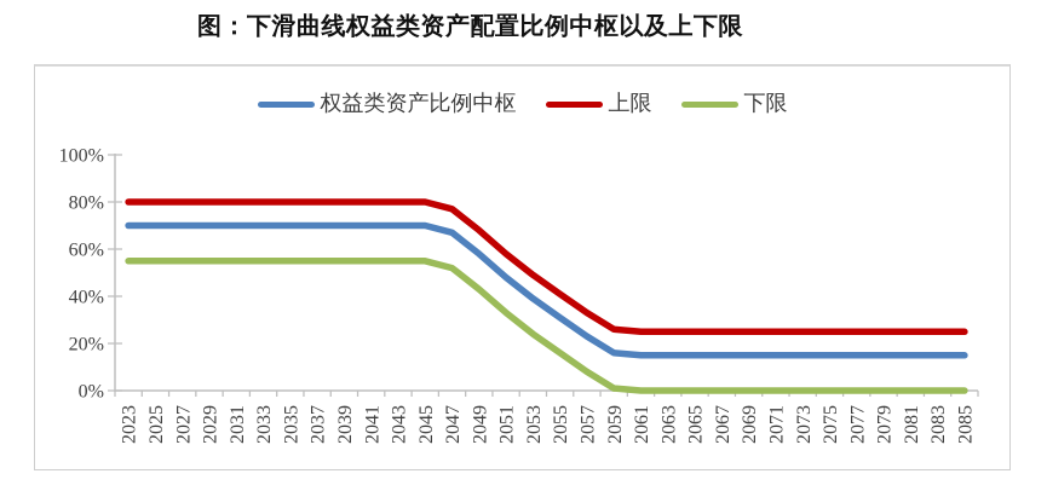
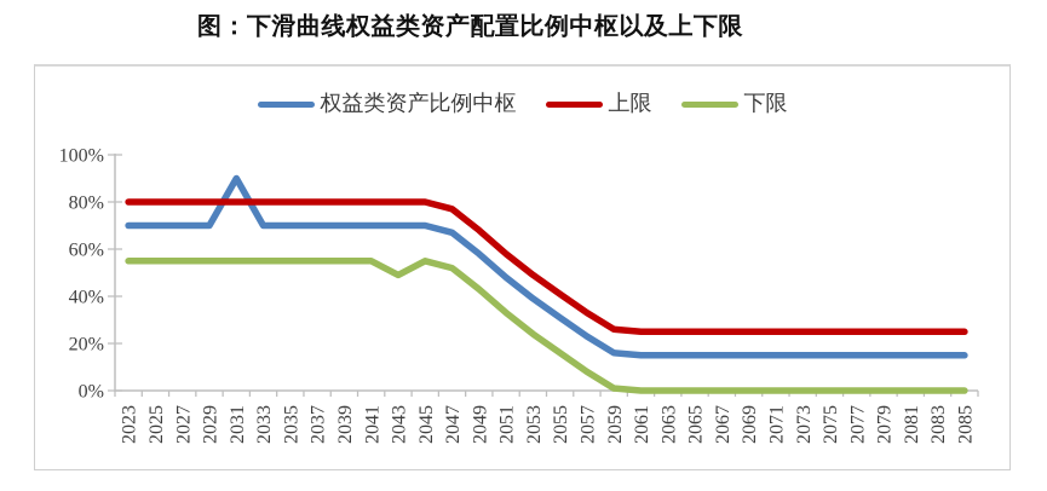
权益类资产比例中枢/2031: 70% -> 90%
下限/2043: 55% -> 49%
